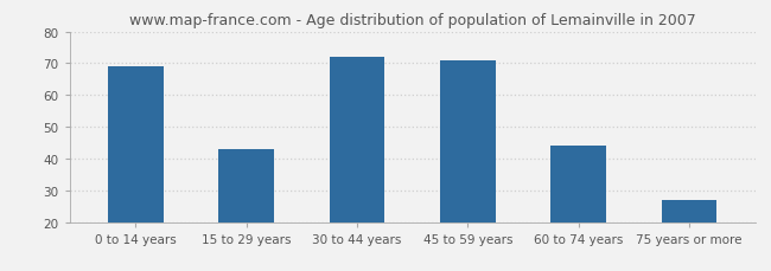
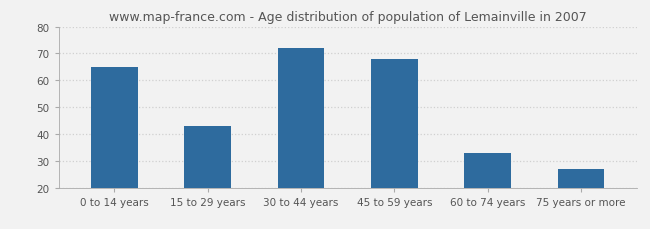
0 to 14 years: 69 -> 65
45 to 59 years: 71 -> 68
60 to 74 years: 44 -> 33
